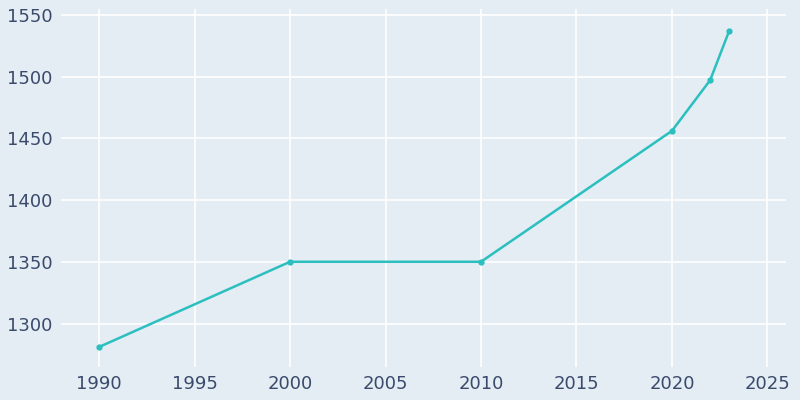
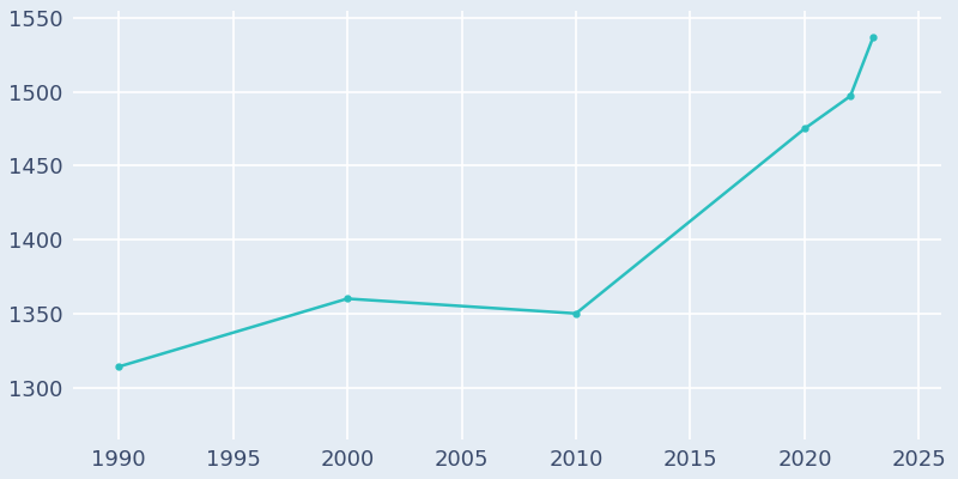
1990: 1281 -> 1314
2000: 1350 -> 1360
2020: 1456 -> 1475
